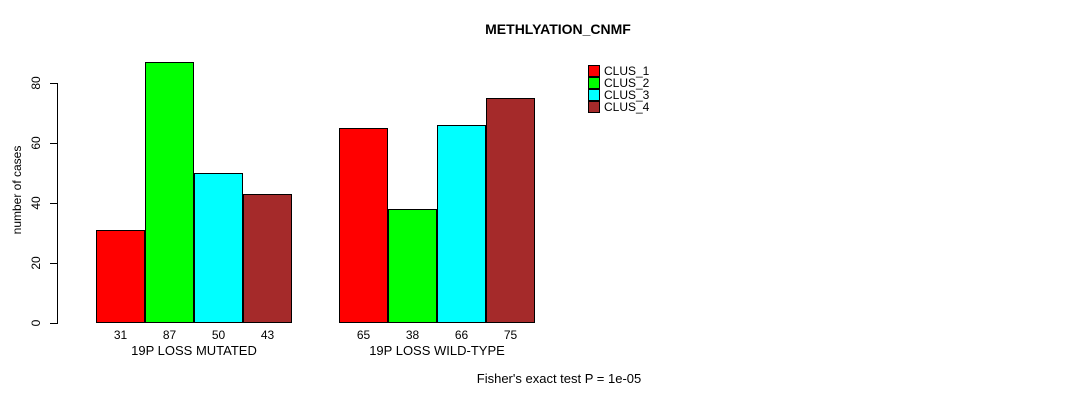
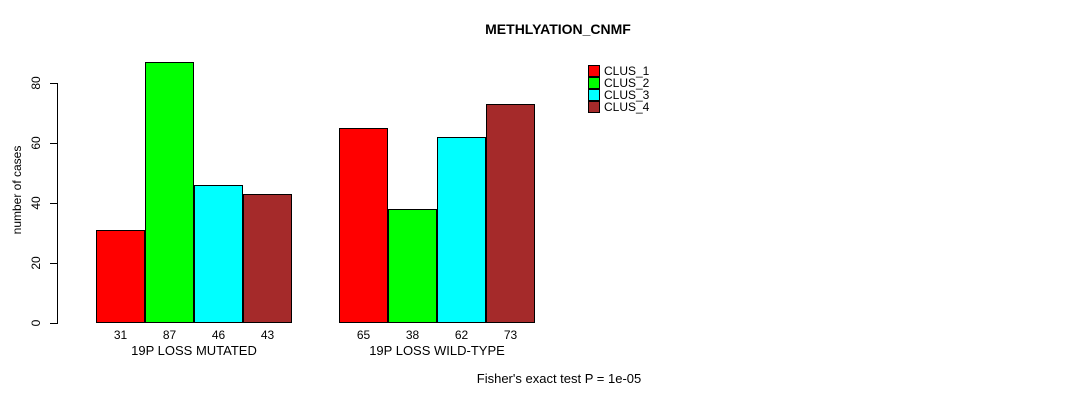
CLUS_3/19P LOSS MUTATED: 50 -> 46
CLUS_3/19P LOSS WILD-TYPE: 66 -> 62
CLUS_4/19P LOSS WILD-TYPE: 75 -> 73
